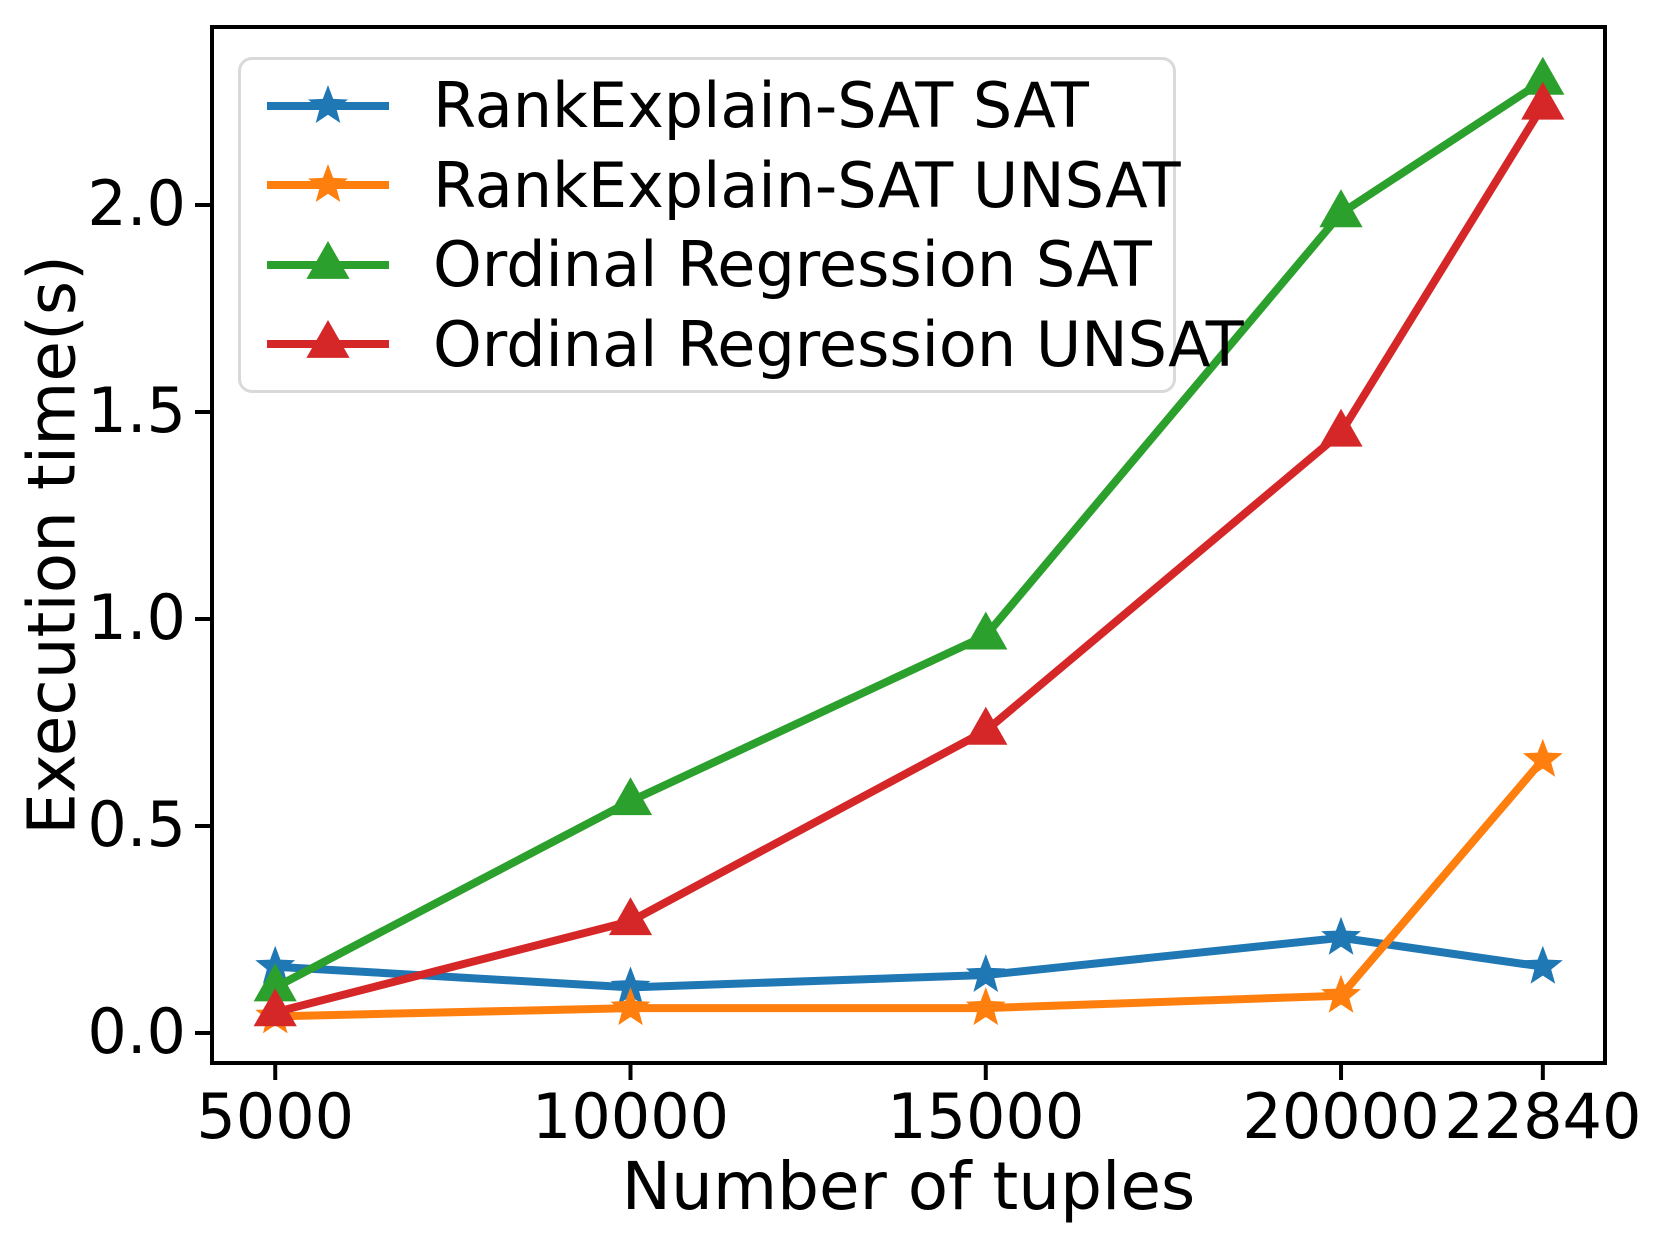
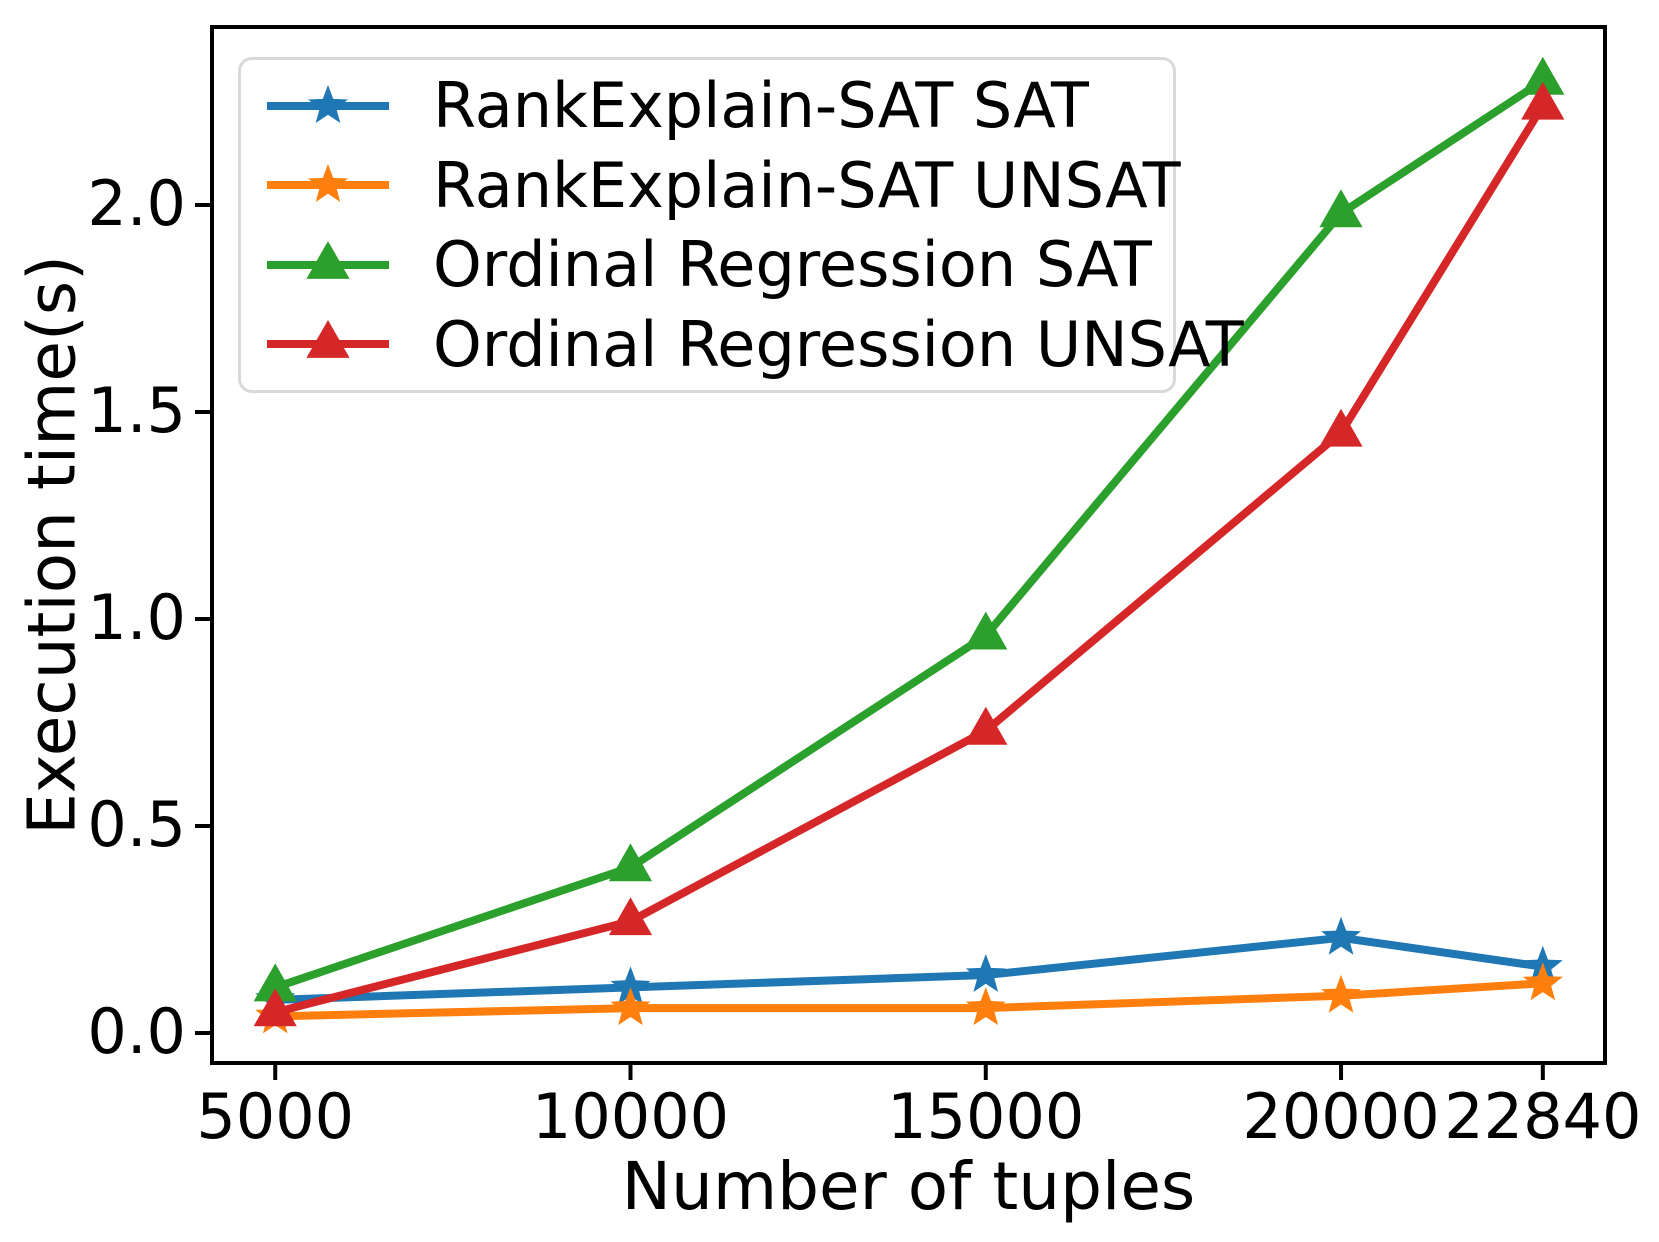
RankExplain-SAT SAT/5000: 0.16 -> 0.08
Ordinal Regression SAT/10000: 0.56 -> 0.40
RankExplain-SAT UNSAT/22840: 0.66 -> 0.12
